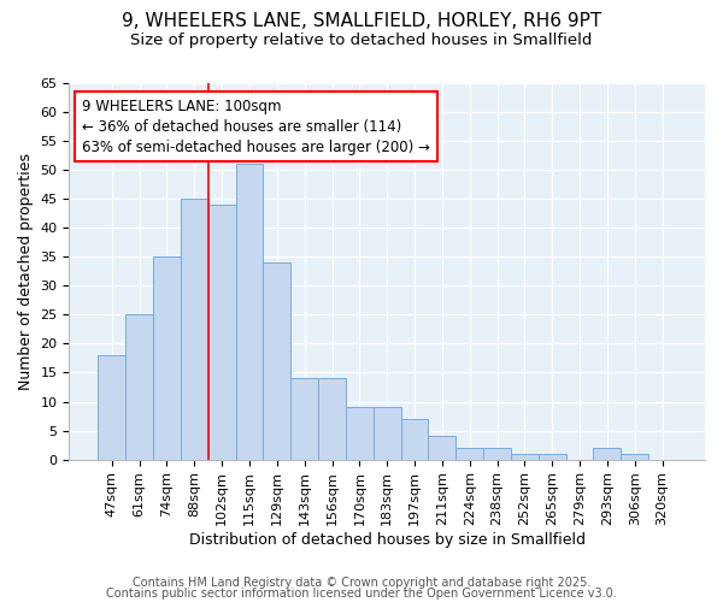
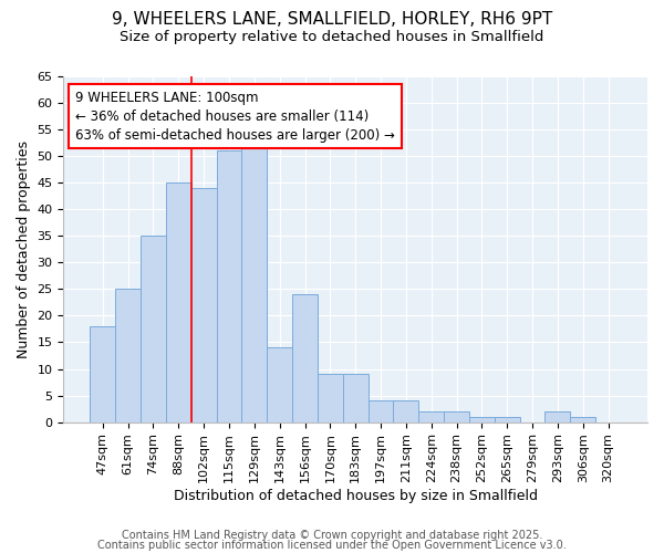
129sqm: 34 -> 52
156sqm: 14 -> 24
197sqm: 7 -> 4
